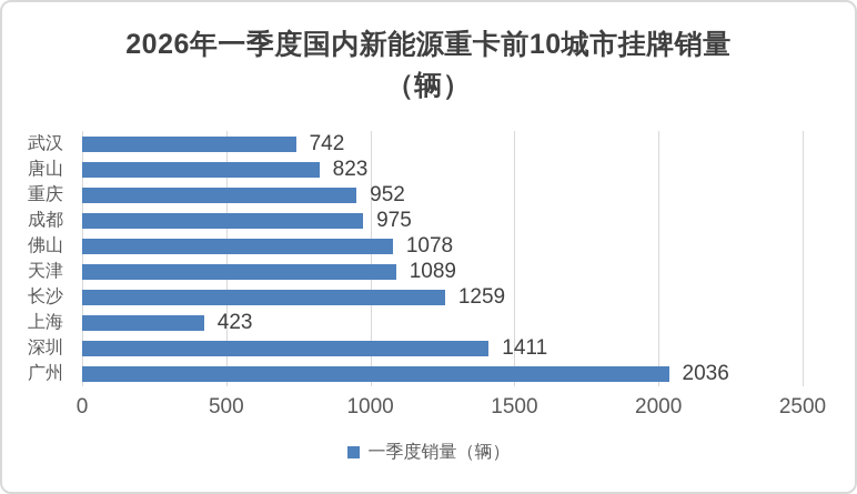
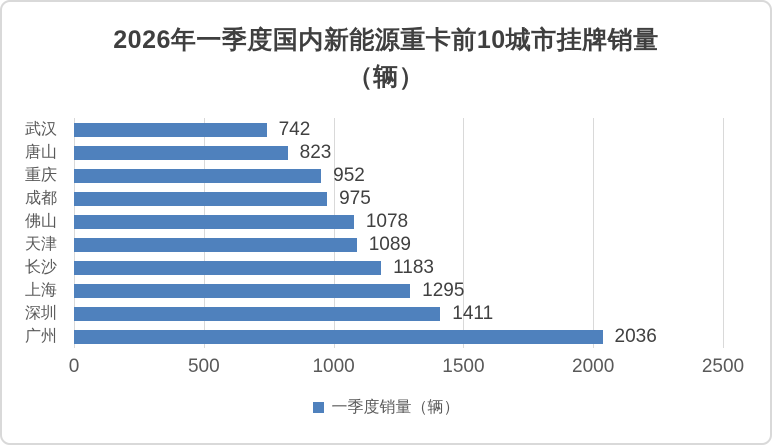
长沙: 1259 -> 1183
上海: 423 -> 1295
